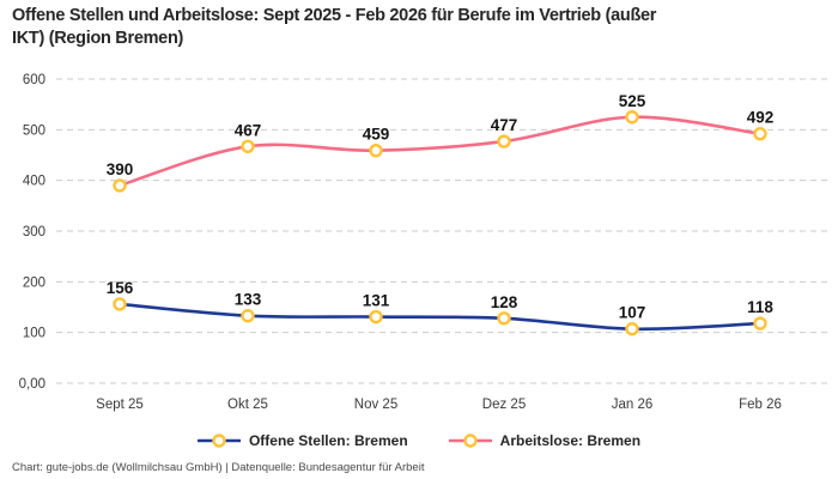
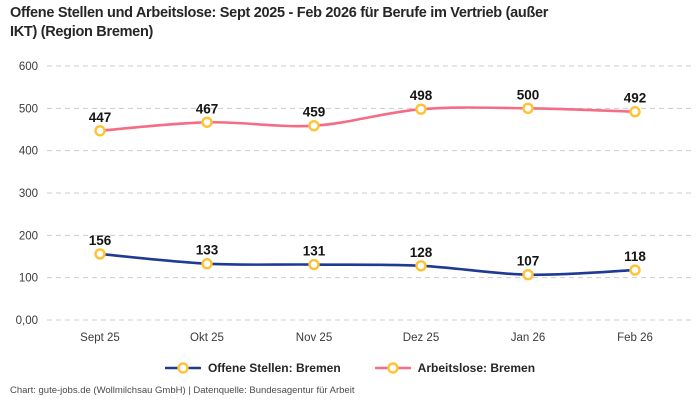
Arbeitslose: Bremen/Sept 25: 390 -> 447
Arbeitslose: Bremen/Dez 25: 477 -> 498
Arbeitslose: Bremen/Jan 26: 525 -> 500
